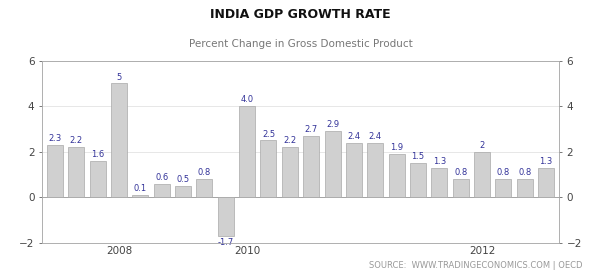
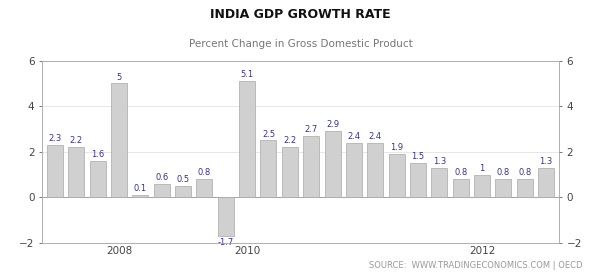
2010: 4.0 -> 5.1
2012: 2 -> 1
